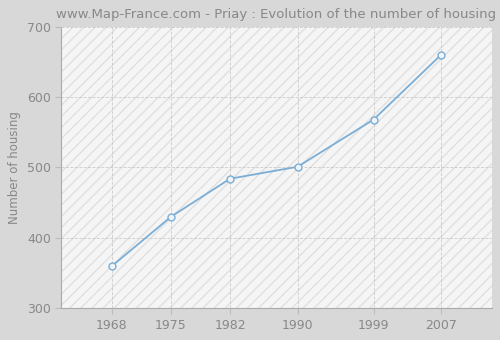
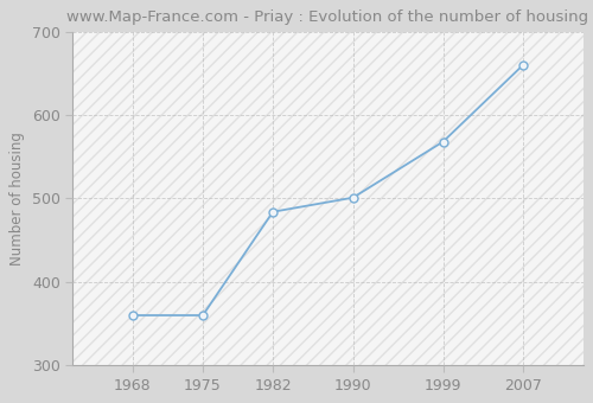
1975: 430 -> 360
